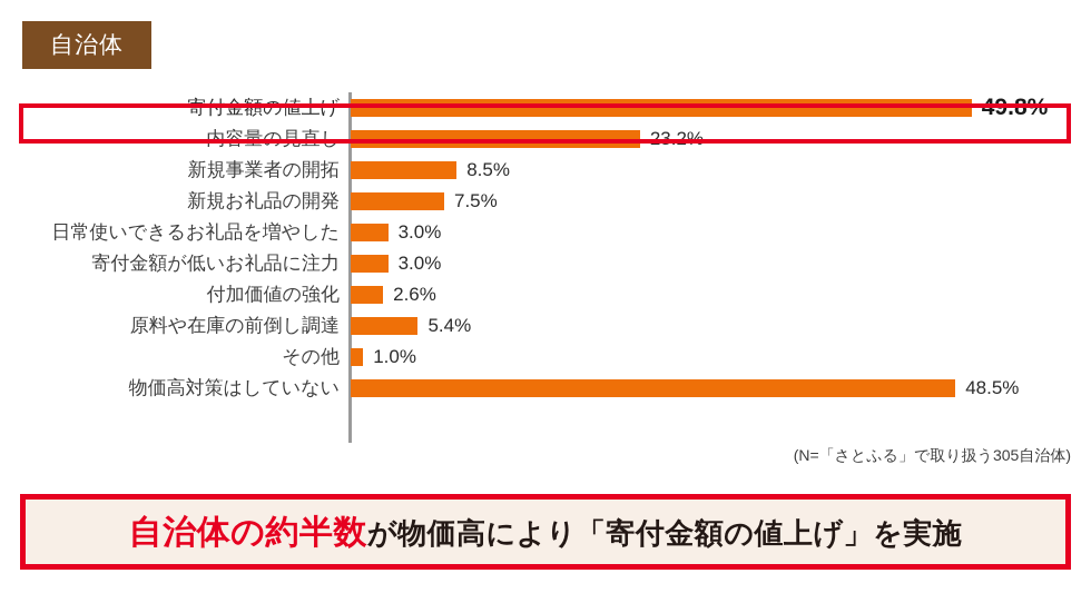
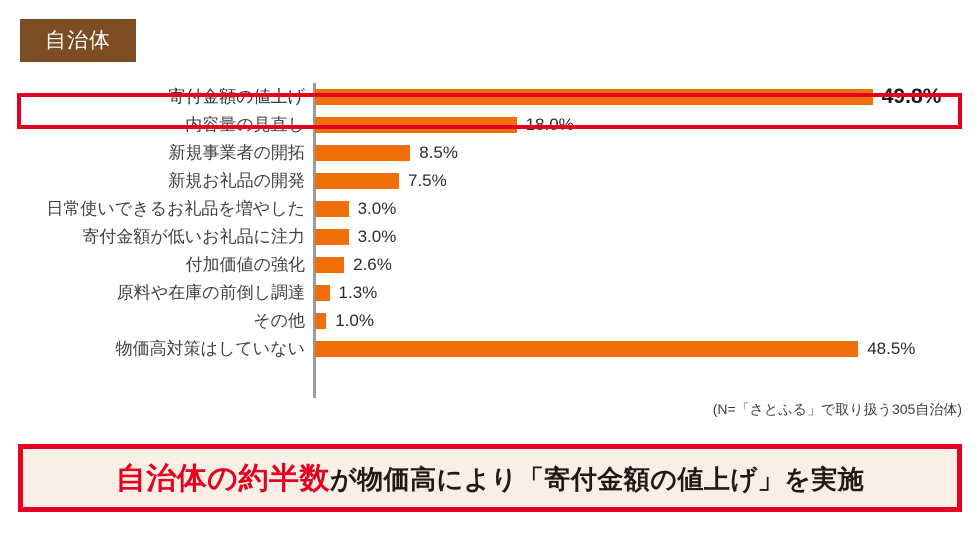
内容量の見直し: 23.2% -> 18.0%
原料や在庫の前倒し調達: 5.4% -> 1.3%
